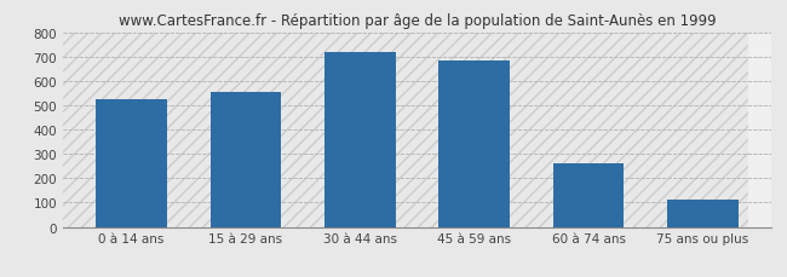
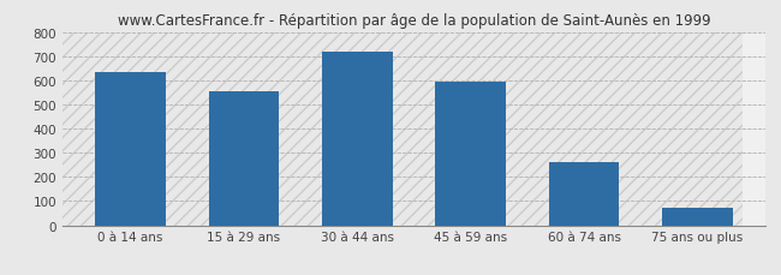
0 à 14 ans: 525 -> 632
45 à 59 ans: 685 -> 594
75 ans ou plus: 110 -> 74
